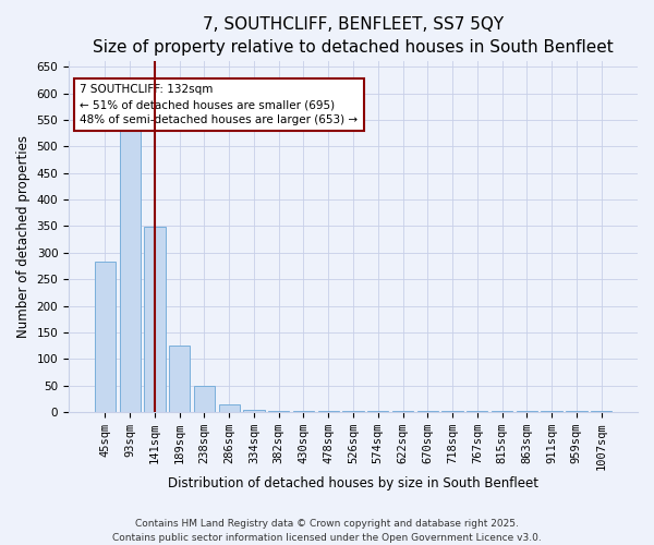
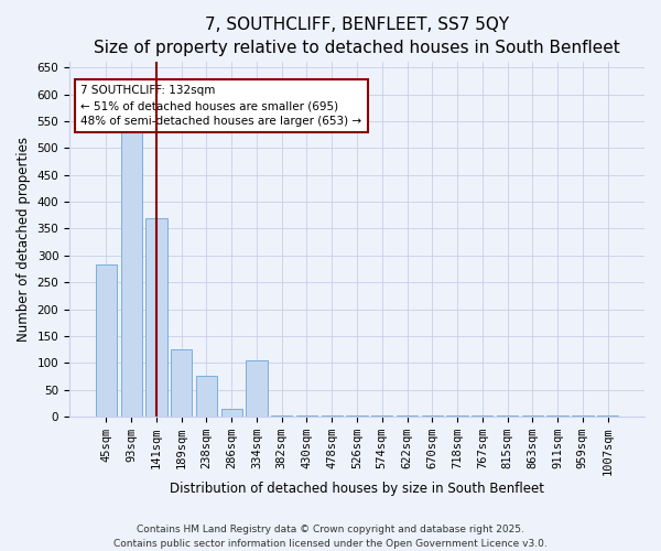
141sqm: 348 -> 370
238sqm: 50 -> 75
334sqm: 5 -> 105
